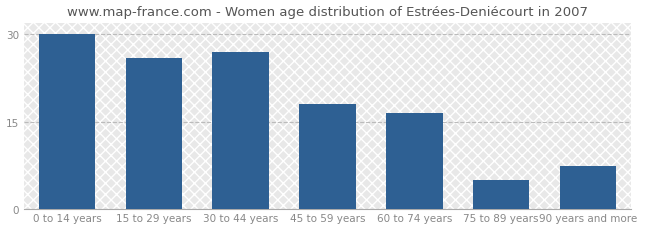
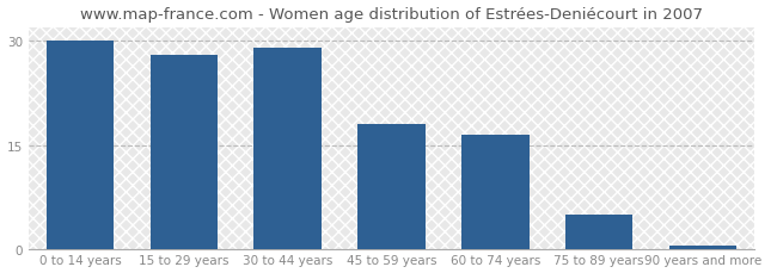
15 to 29 years: 26.0 -> 28.0
30 to 44 years: 27.0 -> 29.0
90 years and more: 7.4 -> 0.5
